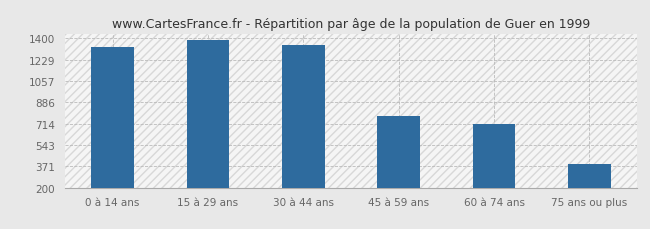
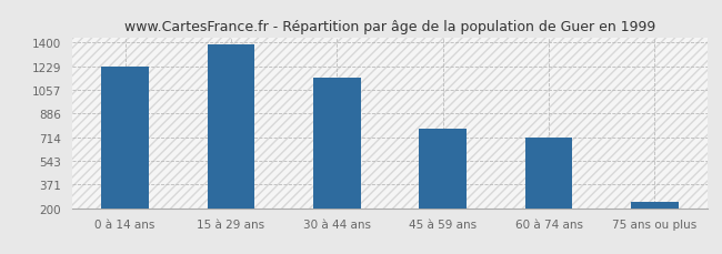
0 à 14 ans: 1330 -> 1230
30 à 44 ans: 1350 -> 1150
75 ans ou plus: 390 -> 240
